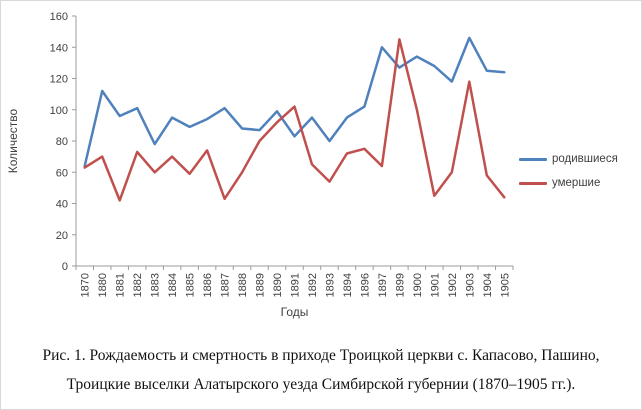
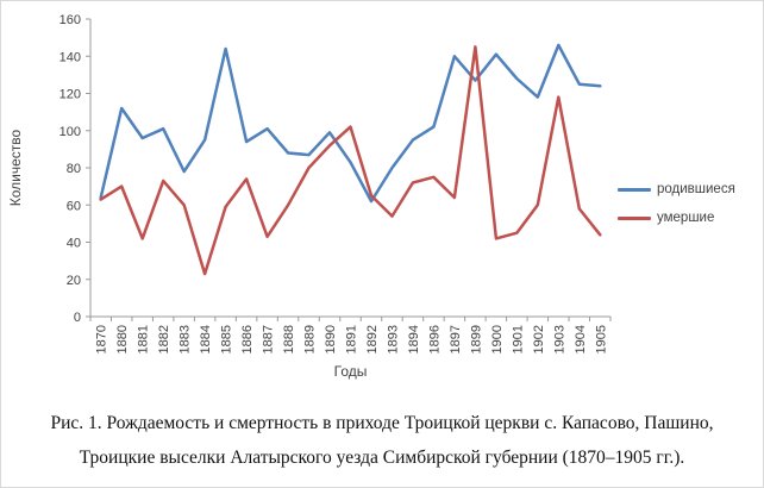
умершие/1884: 70 -> 23
родившиеся/1885: 89 -> 144
родившиеся/1892: 95 -> 62
родившиеся/1900: 134 -> 141
умершие/1900: 100 -> 42
